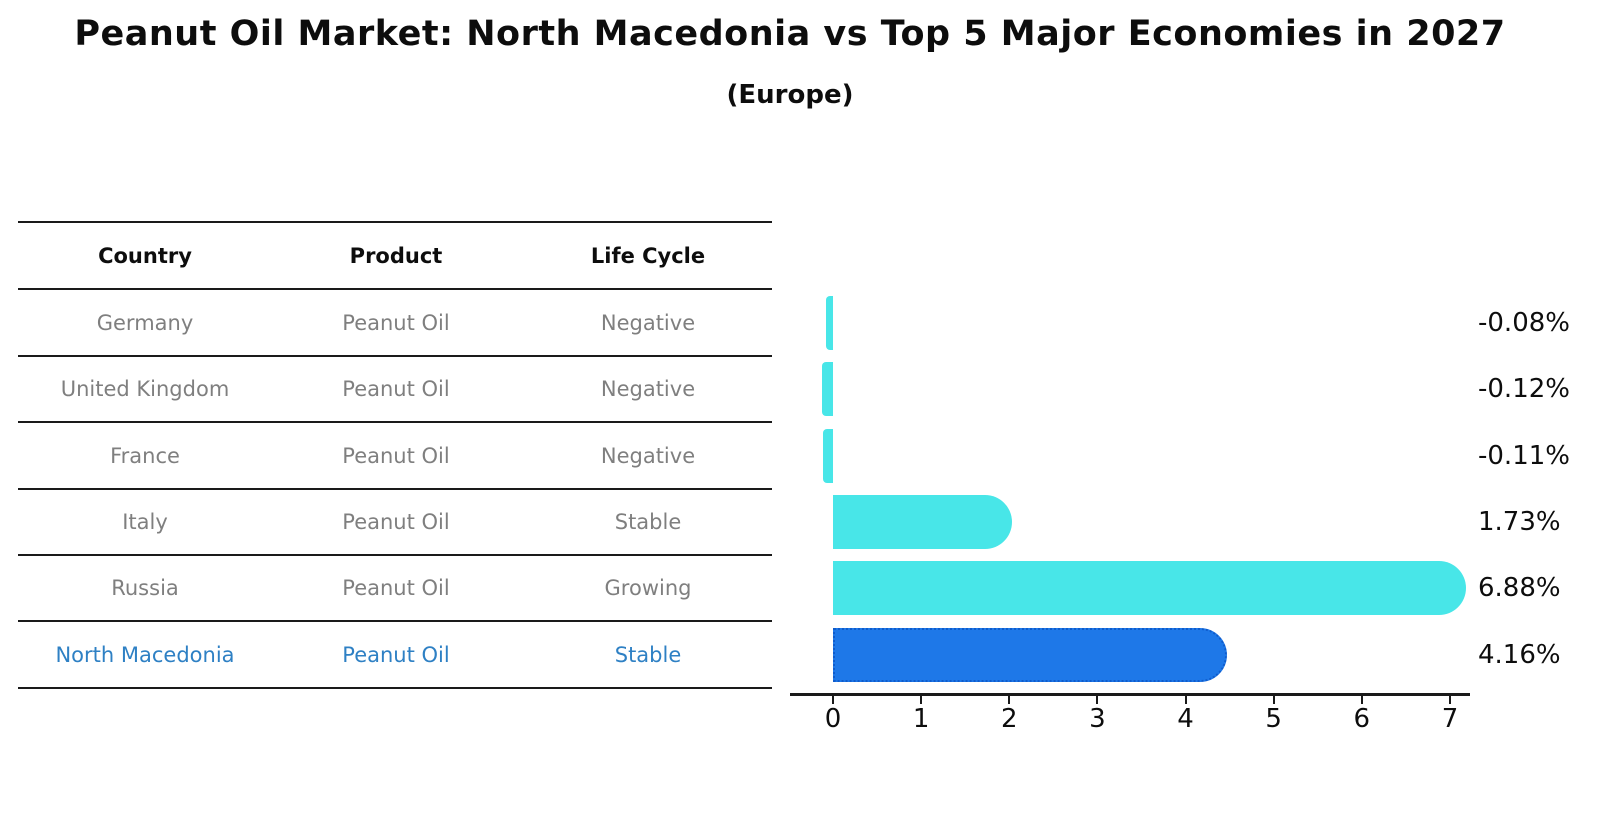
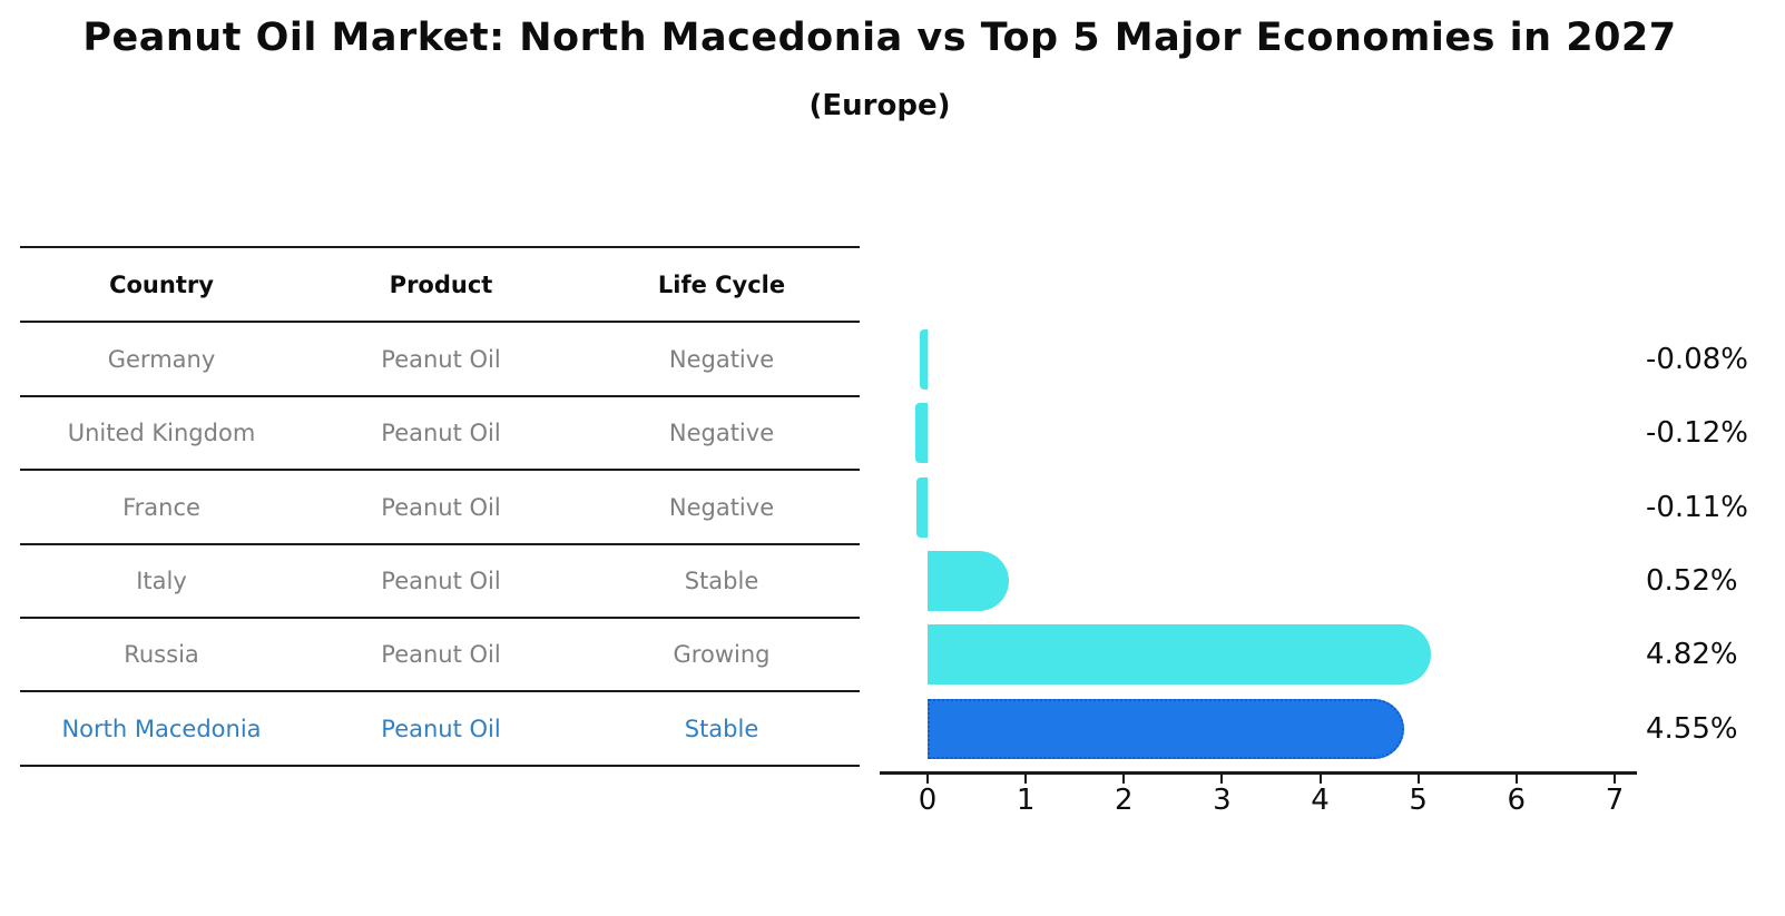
Italy: 1.73% -> 0.52%
Russia: 6.88% -> 4.82%
North Macedonia: 4.16% -> 4.55%
